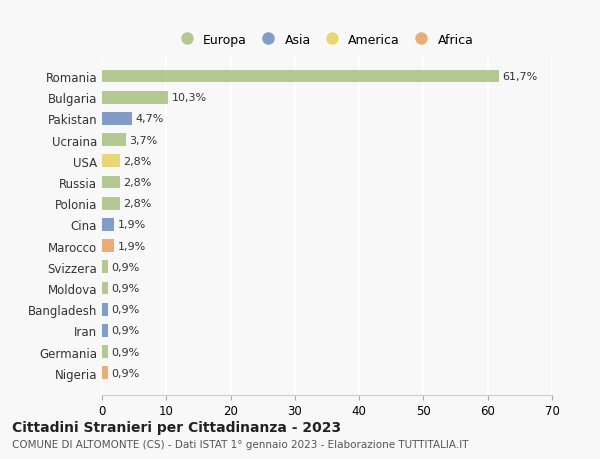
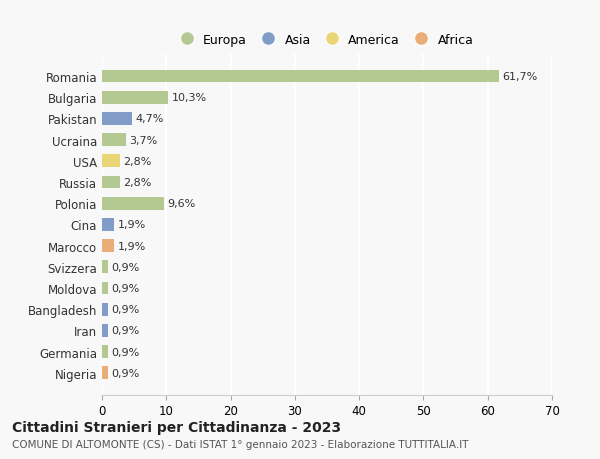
Polonia: 2,8% -> 9,6%
